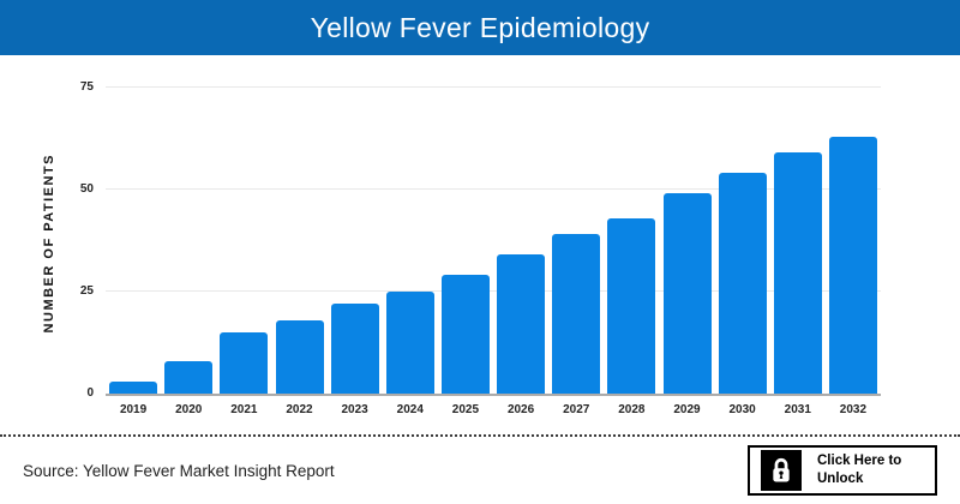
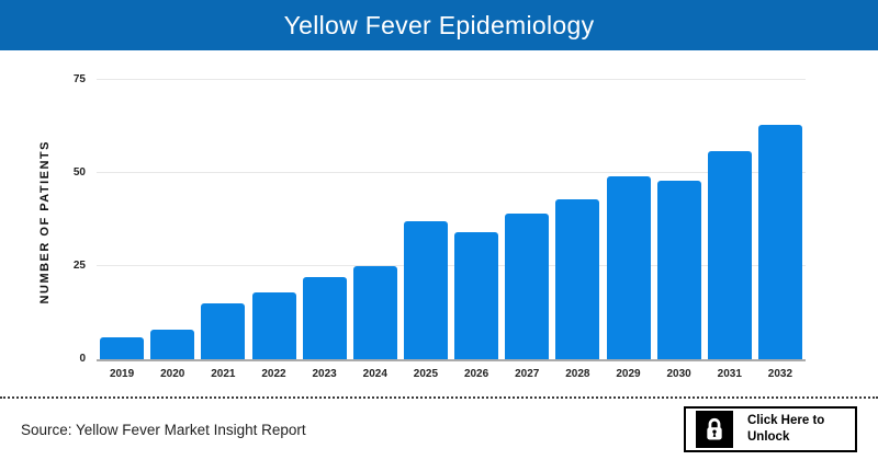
2019: 3 -> 6
2025: 29 -> 37
2030: 54 -> 48
2031: 59 -> 56
